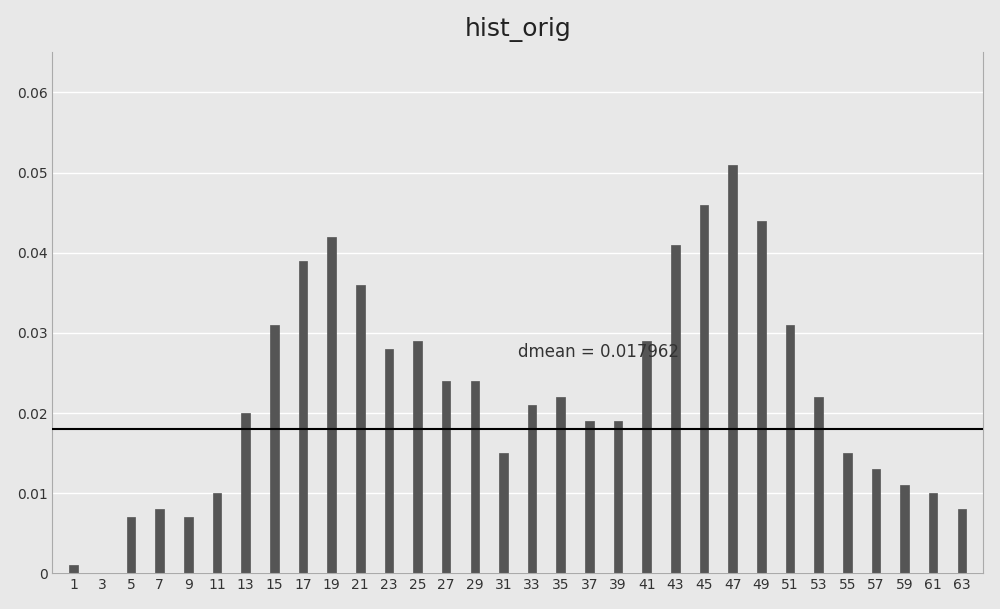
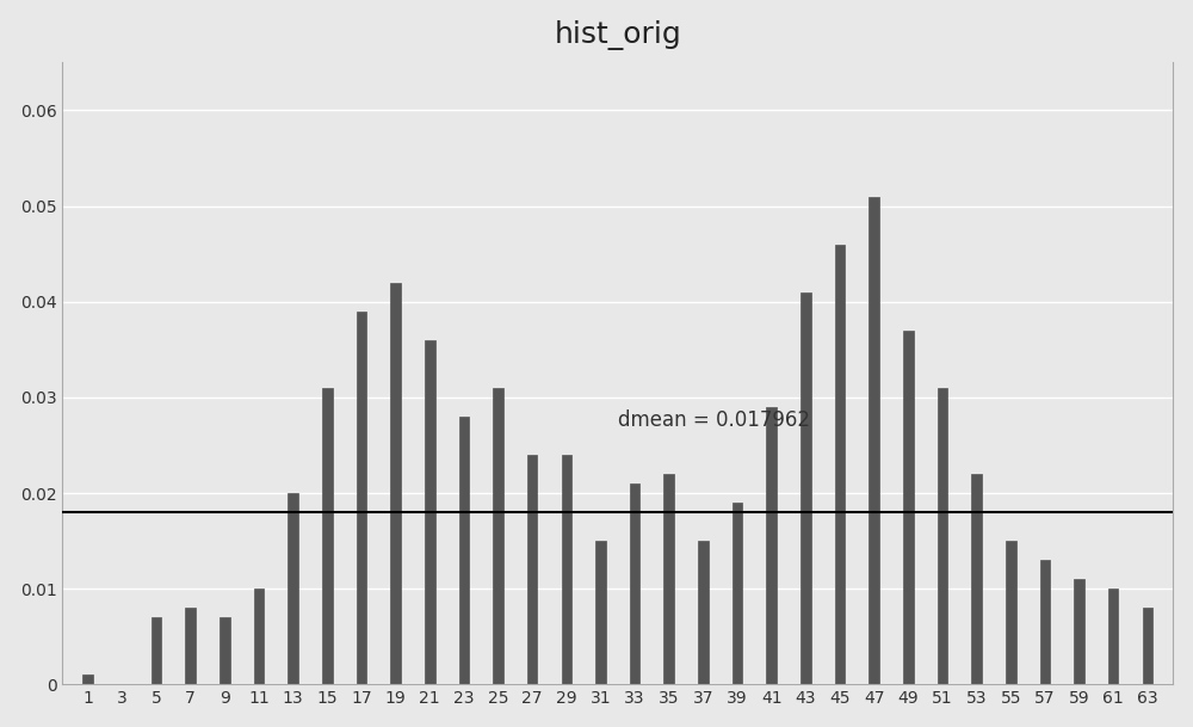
25: 0.029 -> 0.031
37: 0.019 -> 0.015
49: 0.044 -> 0.037
